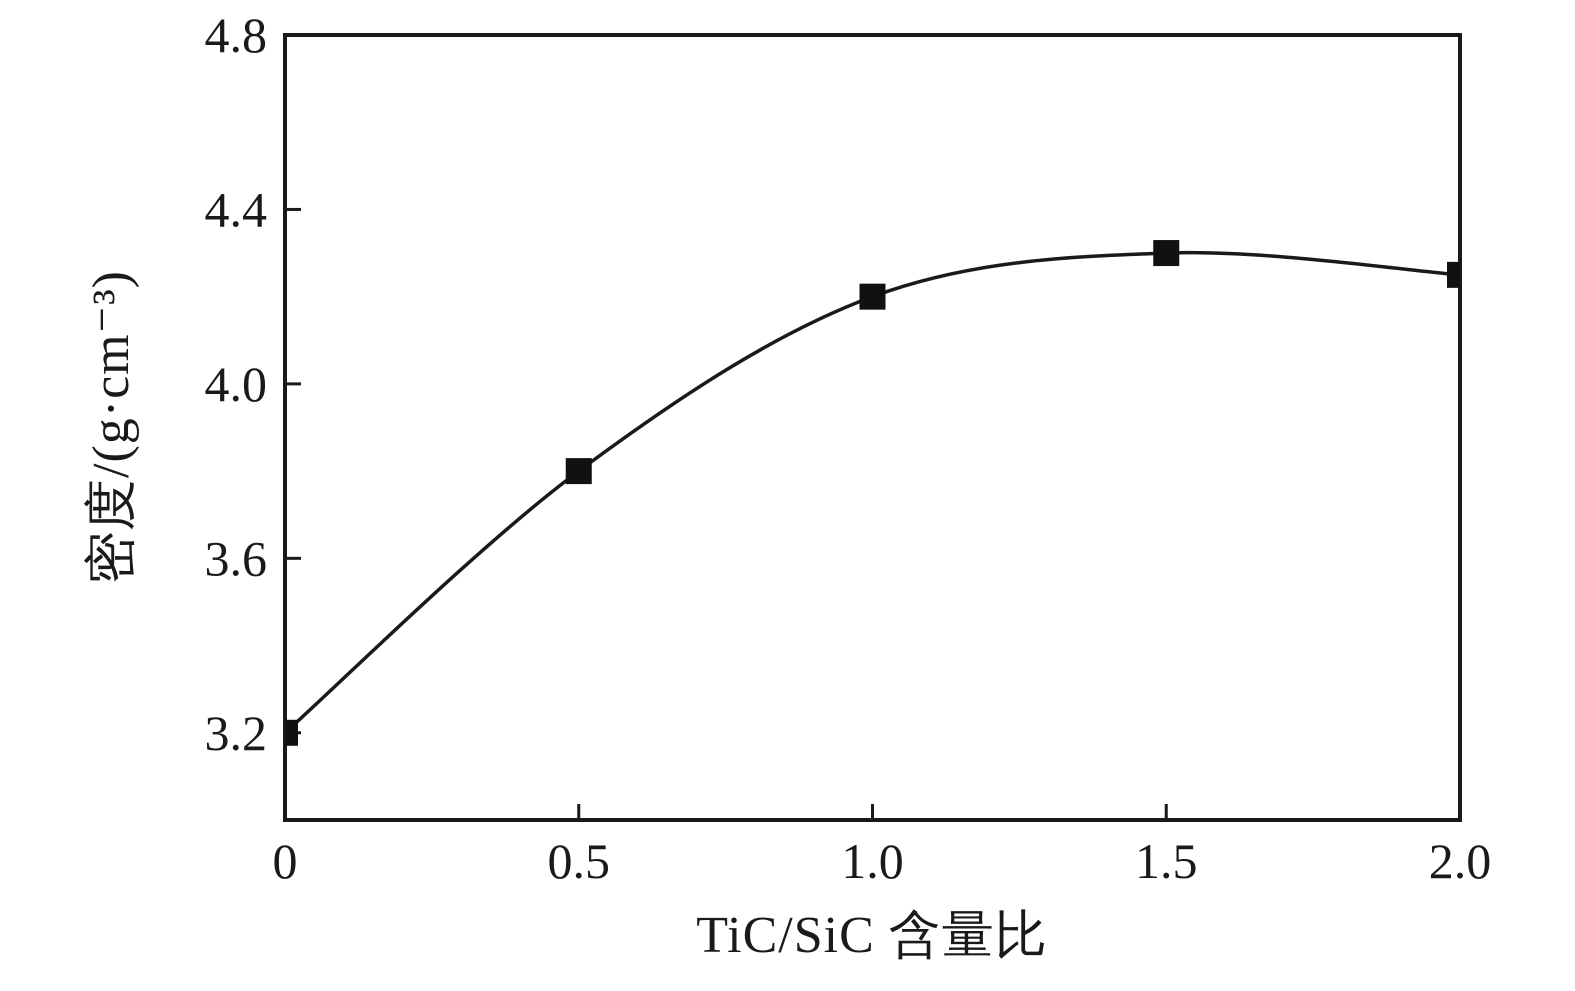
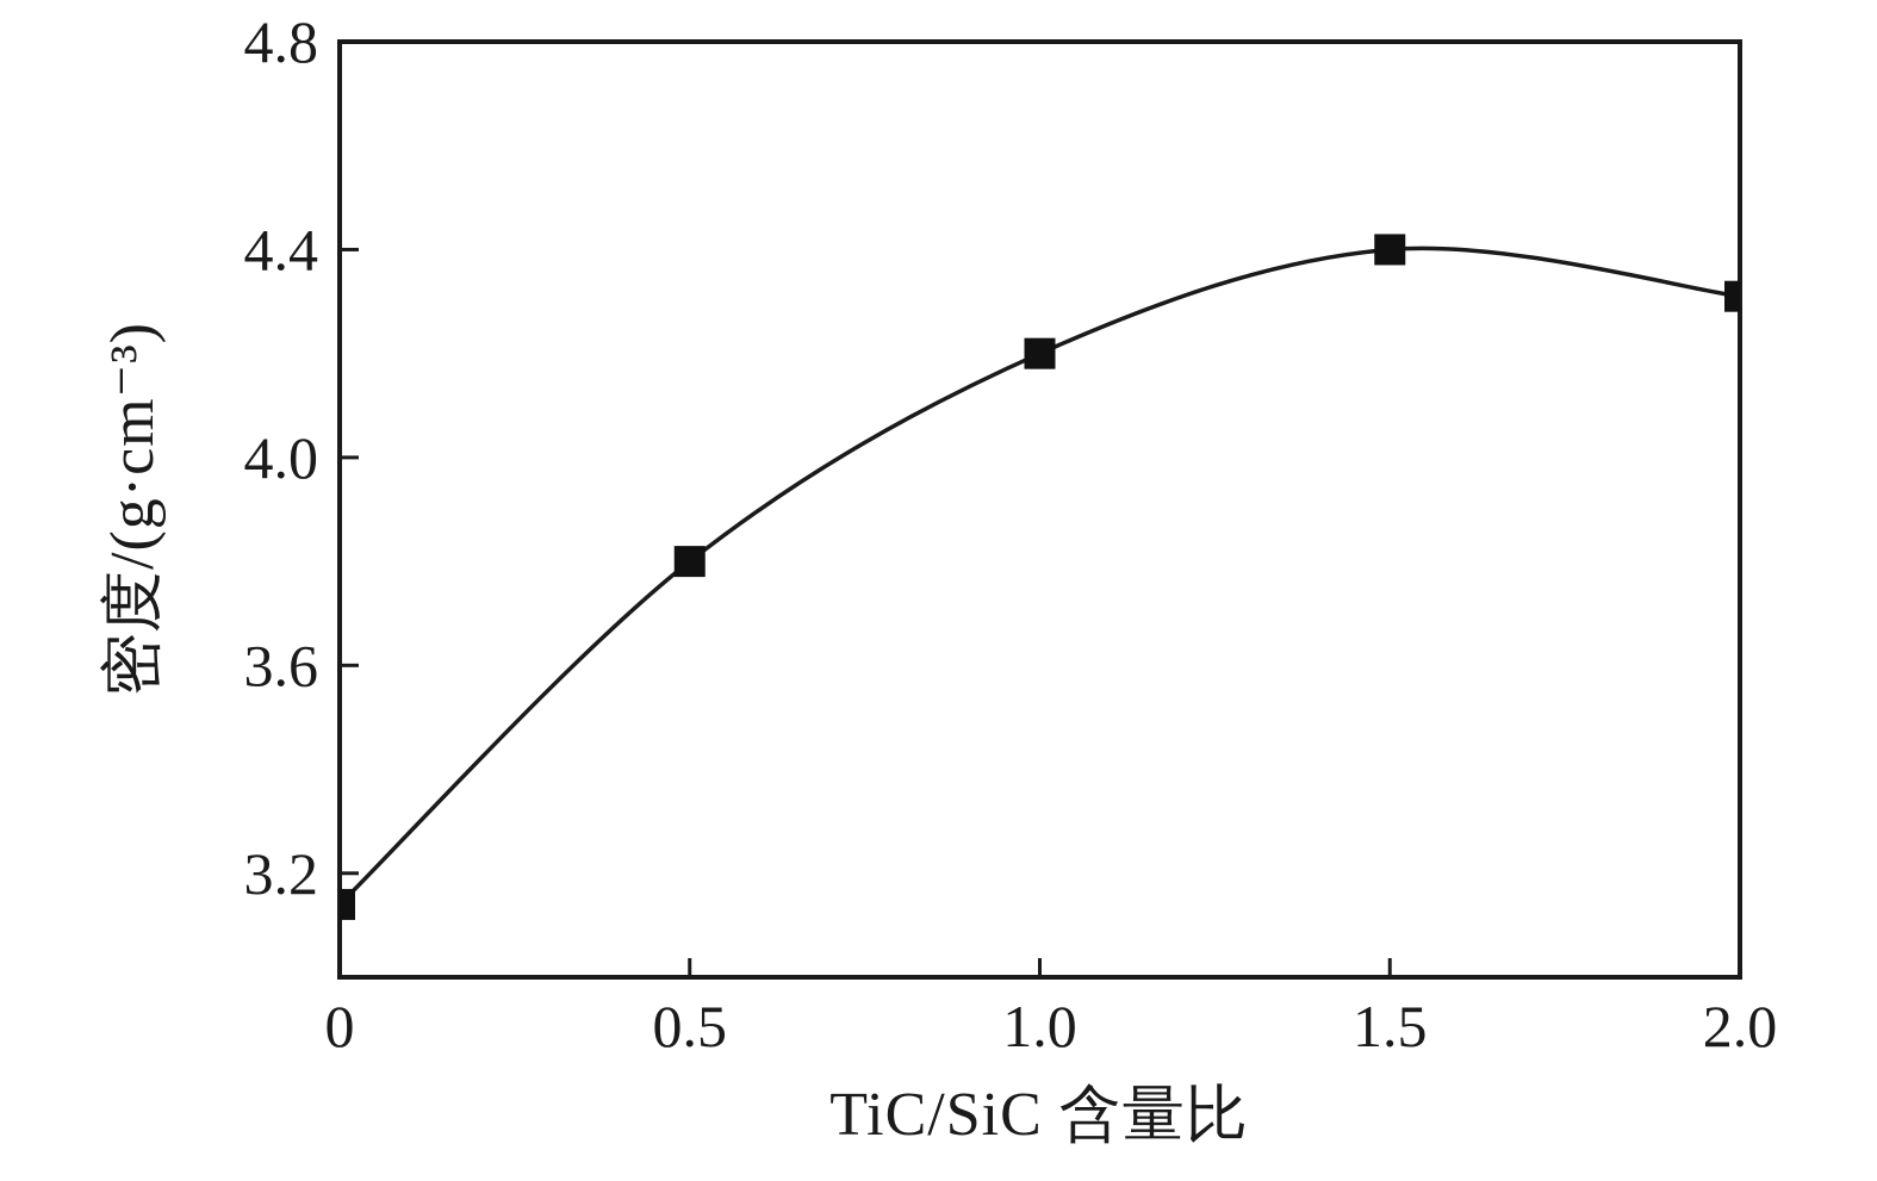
0: 3.20 -> 3.14
1.5: 4.30 -> 4.40
2.0: 4.25 -> 4.31
